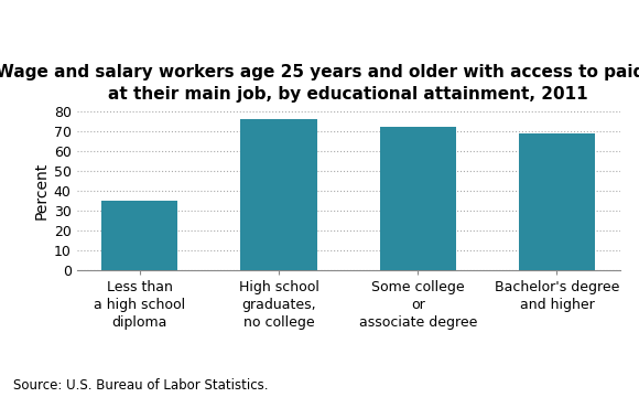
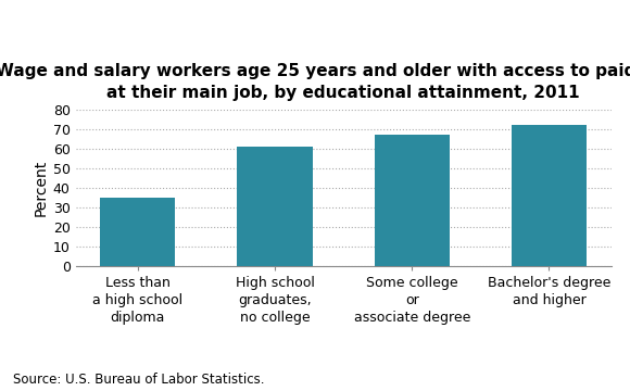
High school graduates, no college: 76 -> 61
Some college or associate degree: 72 -> 67
Bachelor's degree and higher: 69 -> 72
